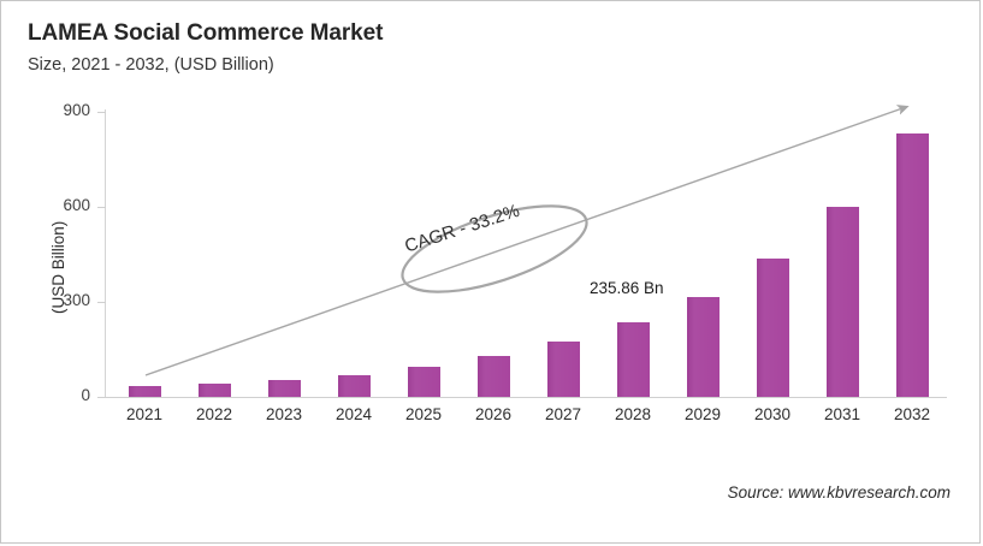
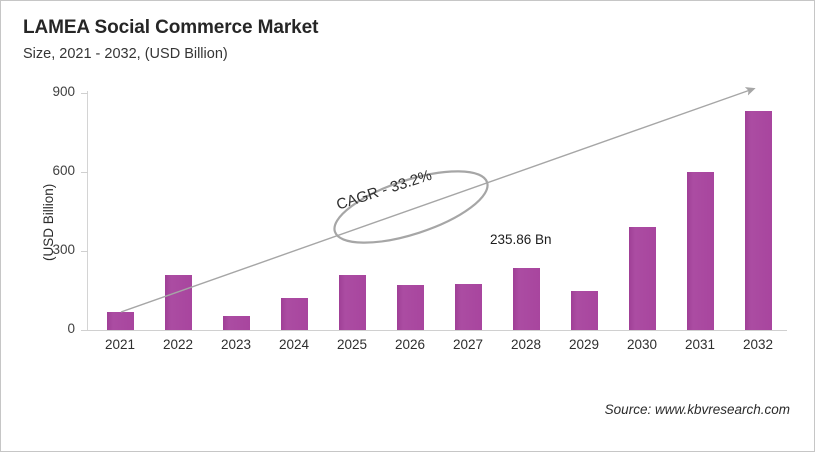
2021: 40 -> 70
2022: 40 -> 210
2024: 70 -> 120
2025: 90 -> 210
2026: 130 -> 170
2029: 320 -> 150
2030: 440 -> 390
